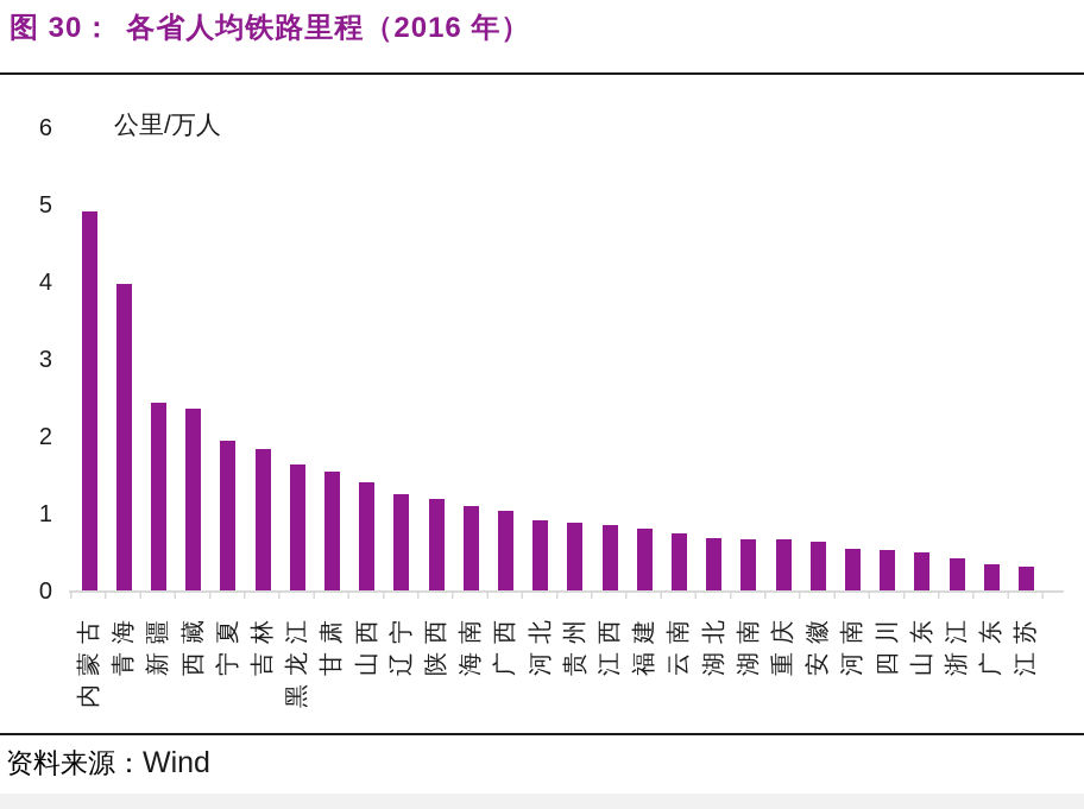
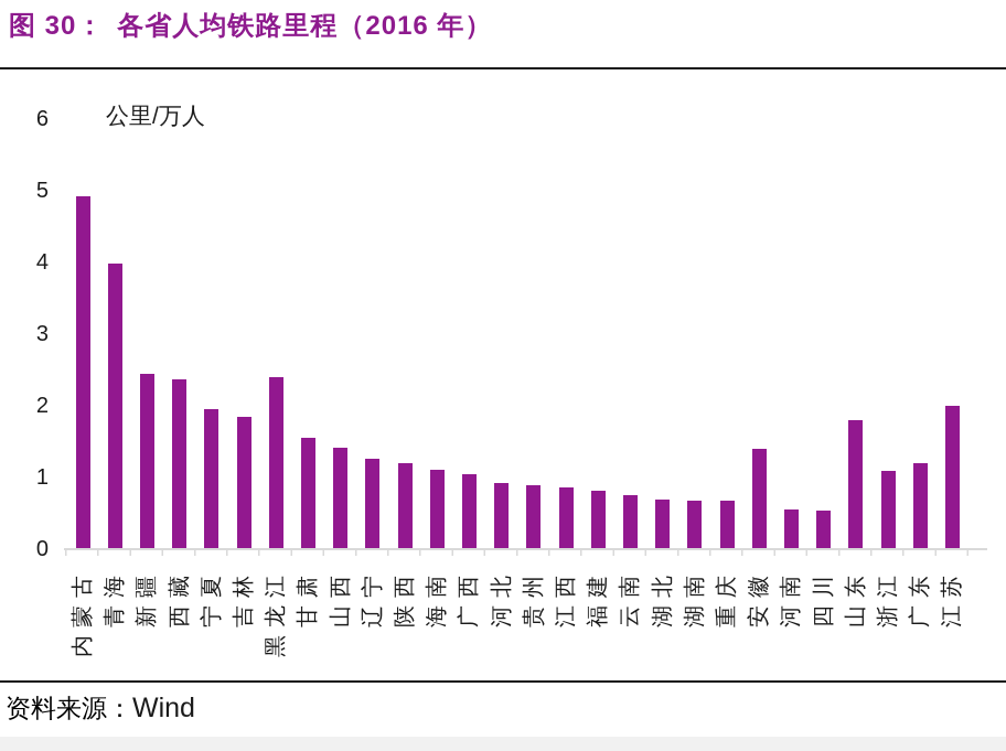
黑龙江: 1.6 -> 2.4
安徽: 0.7 -> 1.4
山东: 0.5 -> 1.8
浙江: 0.4 -> 1.1
广东: 0.3 -> 1.2
江苏: 0.3 -> 2.0
